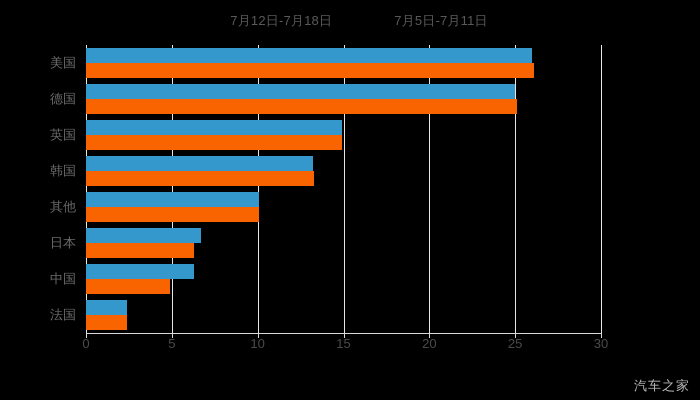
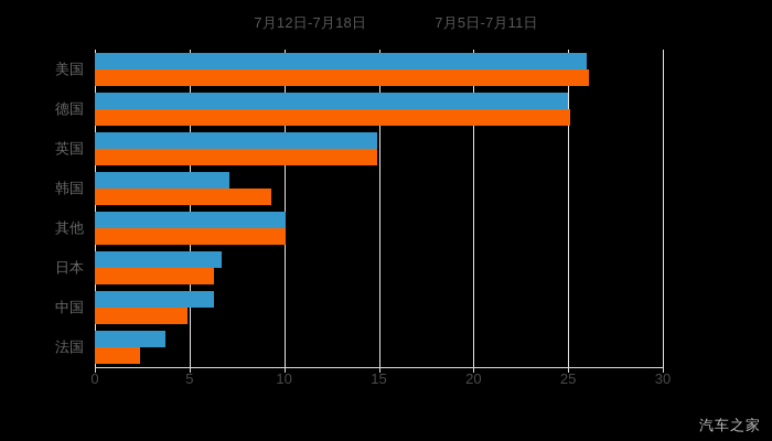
7月12日-7月18日/韩国: 13.2 -> 7.1
7月5日-7月11日/韩国: 13.3 -> 9.3
7月12日-7月18日/法国: 2.4 -> 3.7
